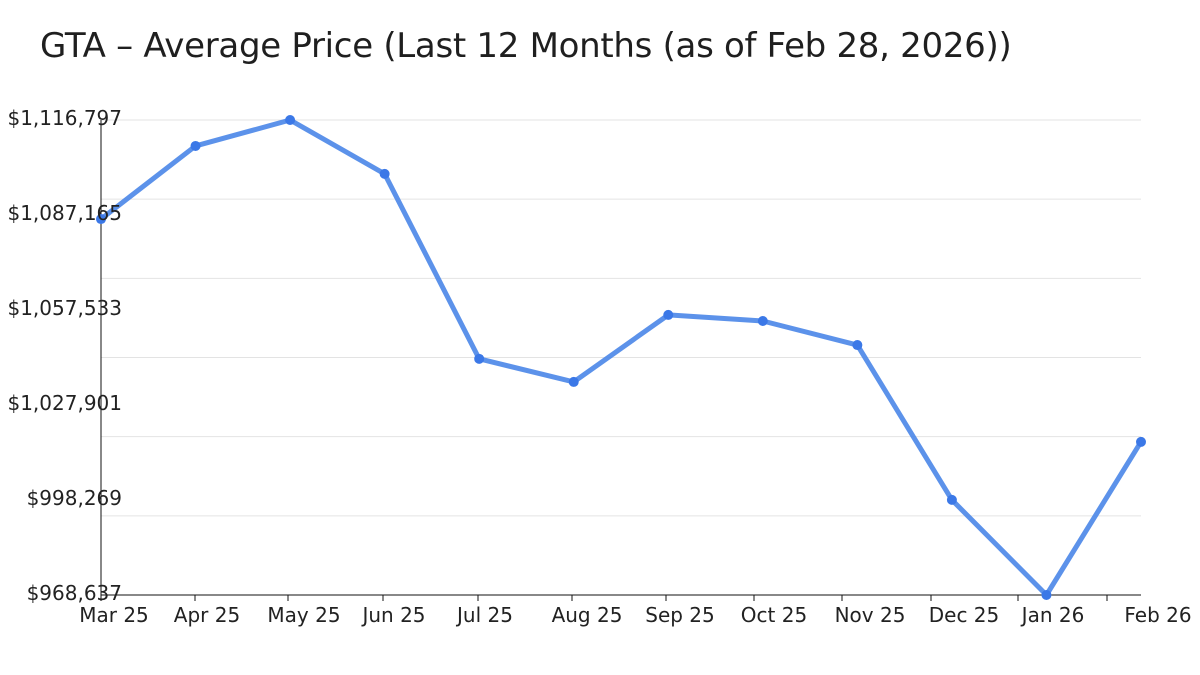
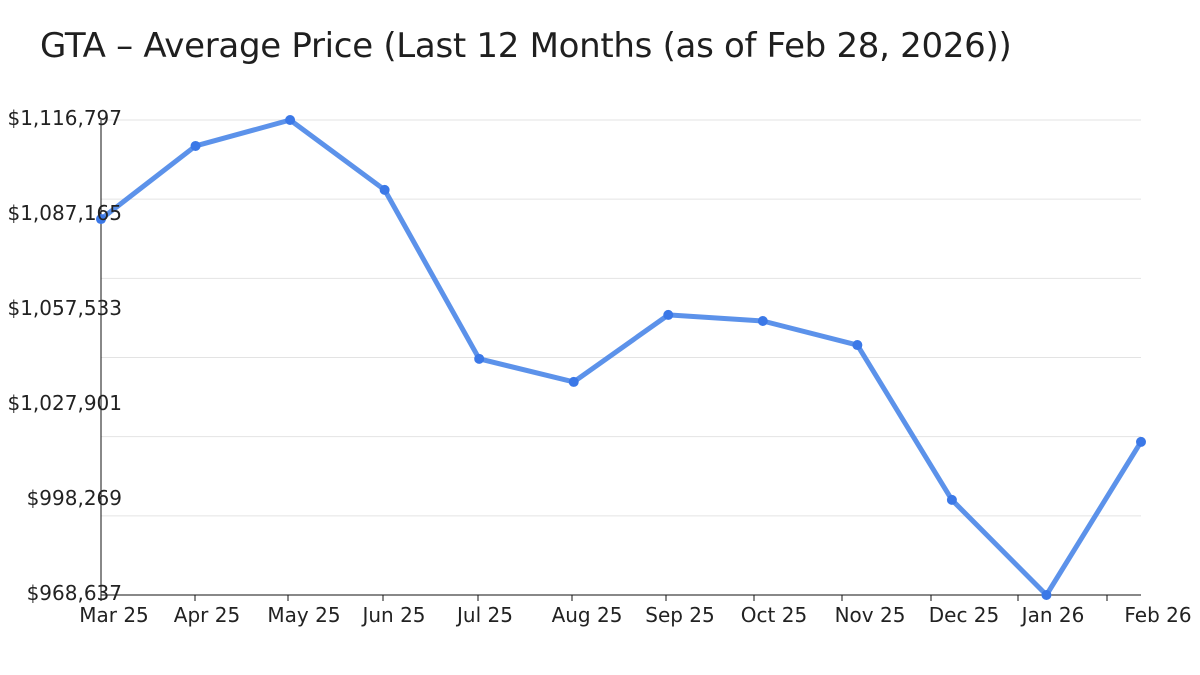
Jun 25: $1100000 -> $1095000
